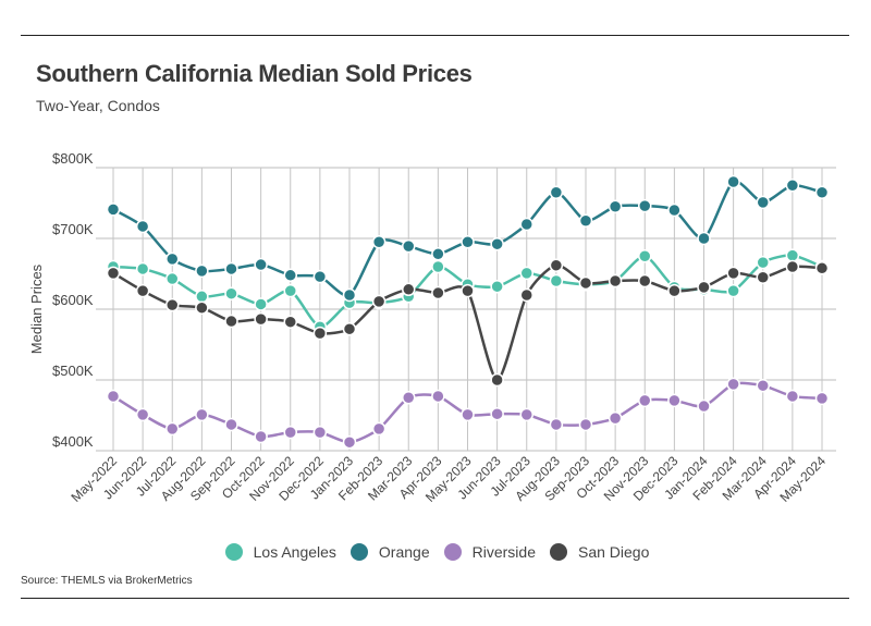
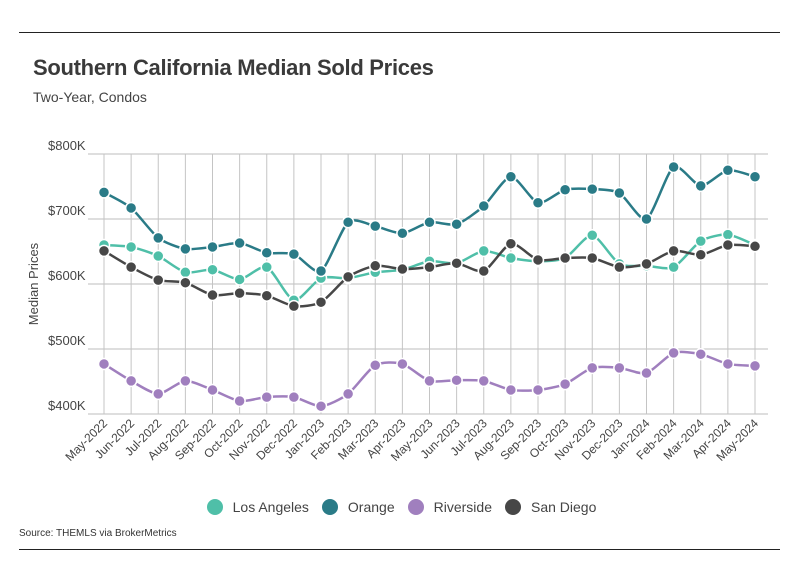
Los Angeles/Apr-2023: $660K -> $620K
San Diego/Jun-2023: $500K -> $630K
